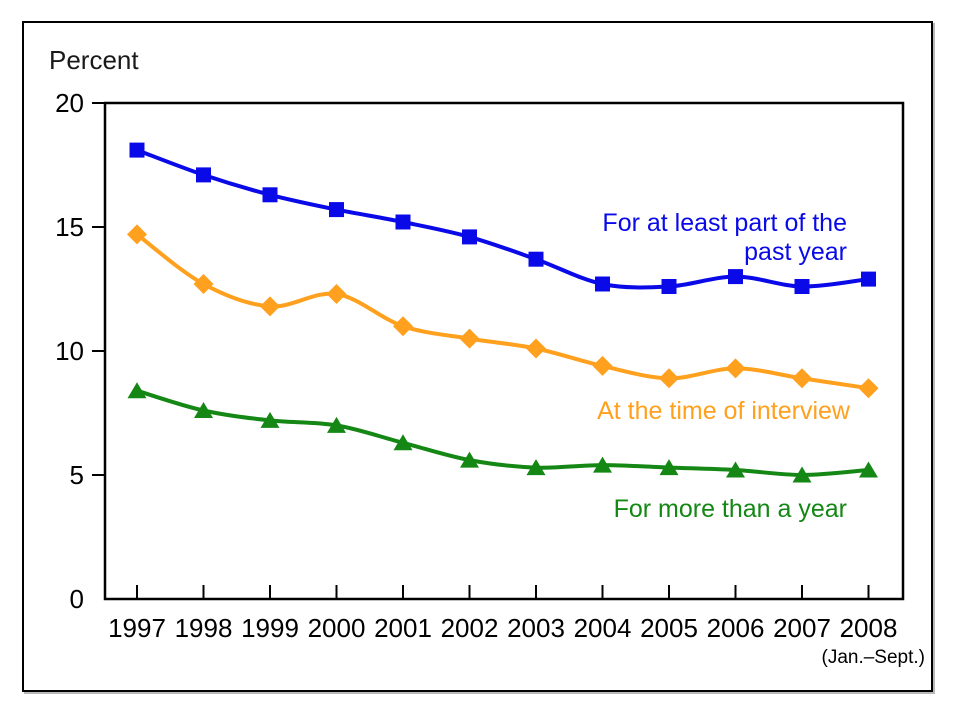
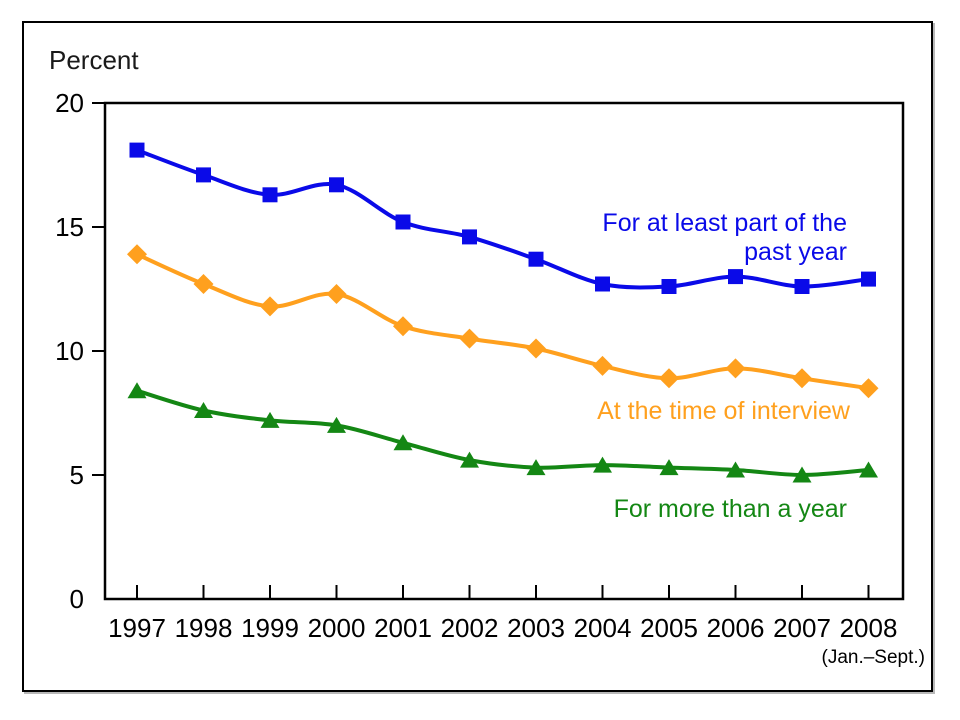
At the time of interview/1997: 14.7 -> 13.9
For at least part of the past year/2000: 15.7 -> 16.7
